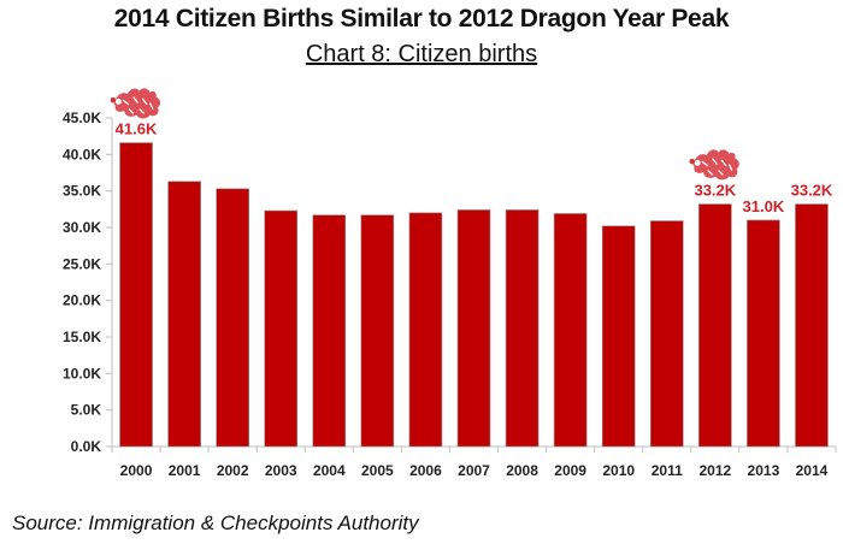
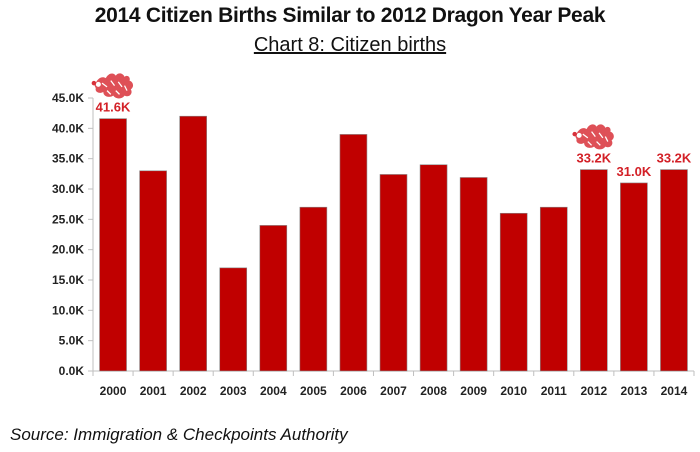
2001: 36K -> 33K
2002: 35K -> 42K
2003: 32K -> 17K
2004: 32K -> 24K
2005: 32K -> 27K
2006: 32K -> 39K
2008: 32K -> 34K
2010: 30K -> 26K
2011: 31K -> 27K
